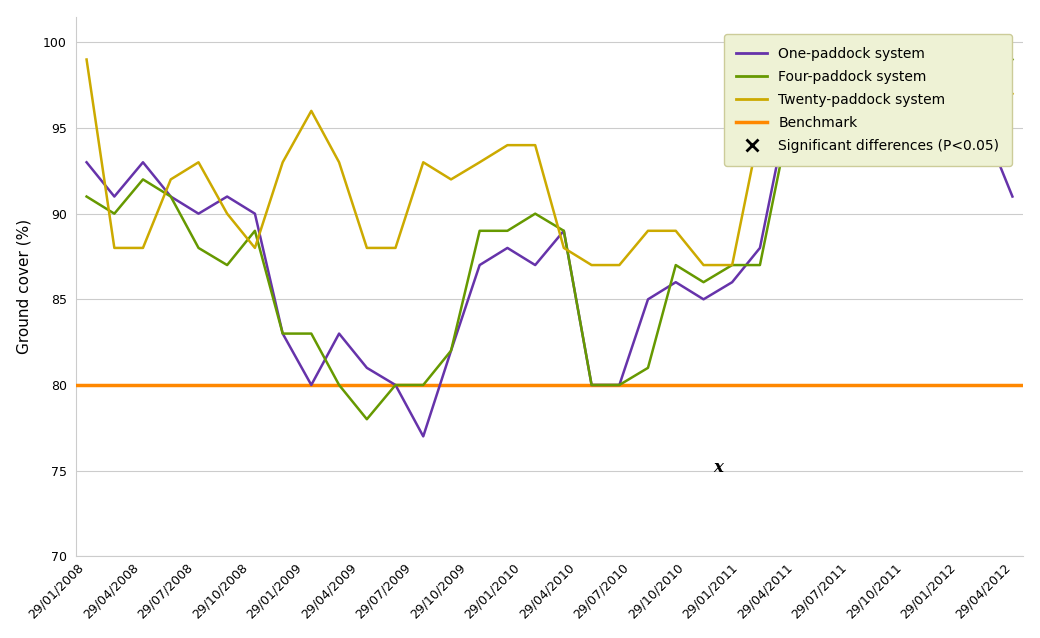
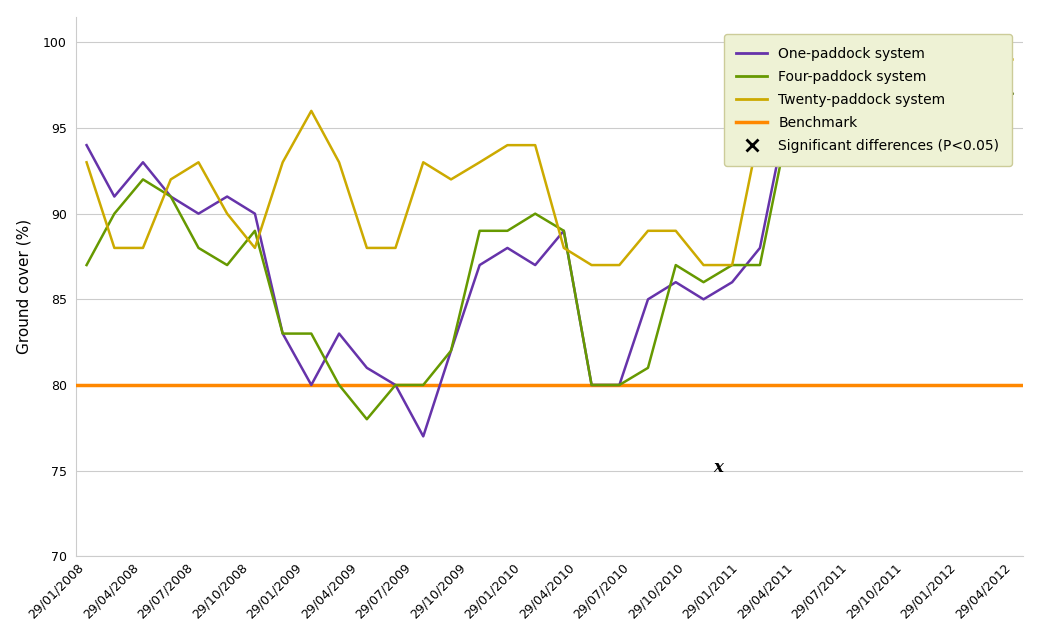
One-paddock system/29/01/2008: 93 -> 94
Four-paddock system/29/01/2008: 91 -> 87
Twenty-paddock system/29/01/2008: 99 -> 93
One-paddock system/29/04/2012: 91 -> 97
Four-paddock system/29/04/2012: 99 -> 97
Twenty-paddock system/29/04/2012: 97 -> 99
